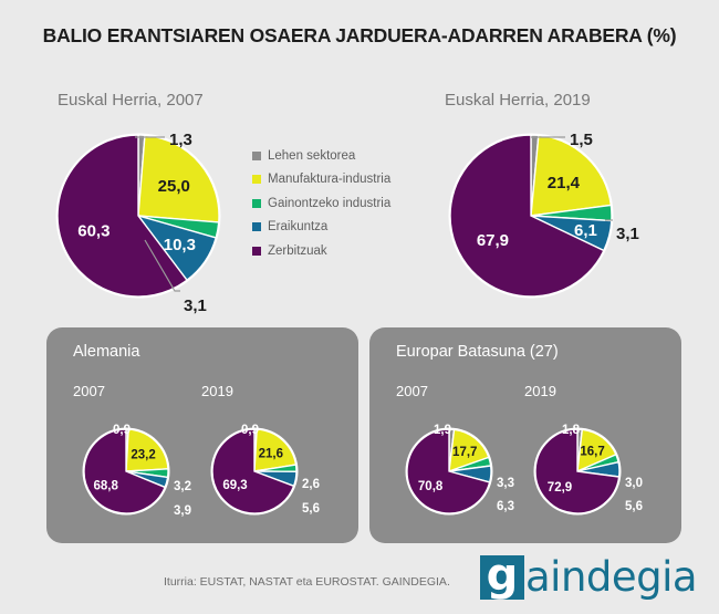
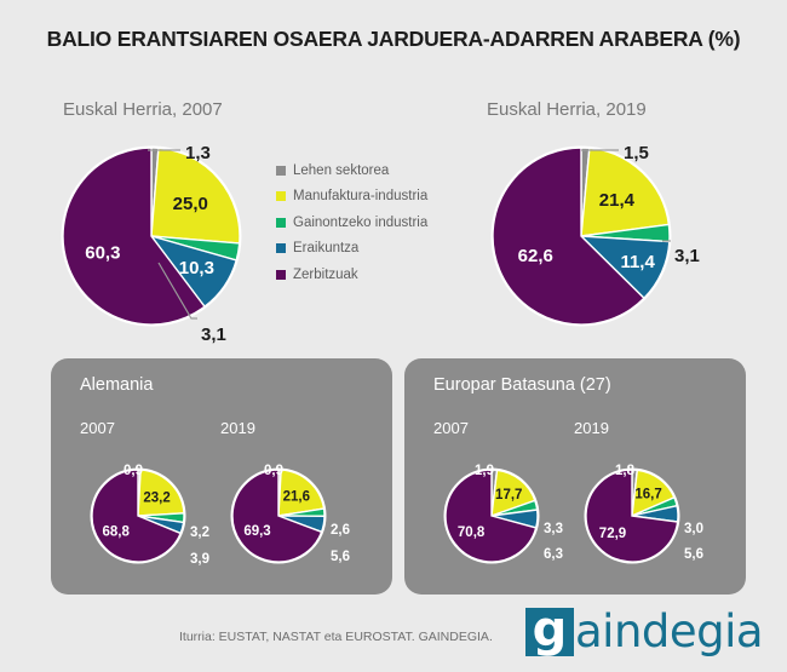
Euskal Herria, 2019/Eraikuntza: 6,1 -> 11,4
Euskal Herria, 2019/Zerbitzuak: 67,9 -> 62,6
